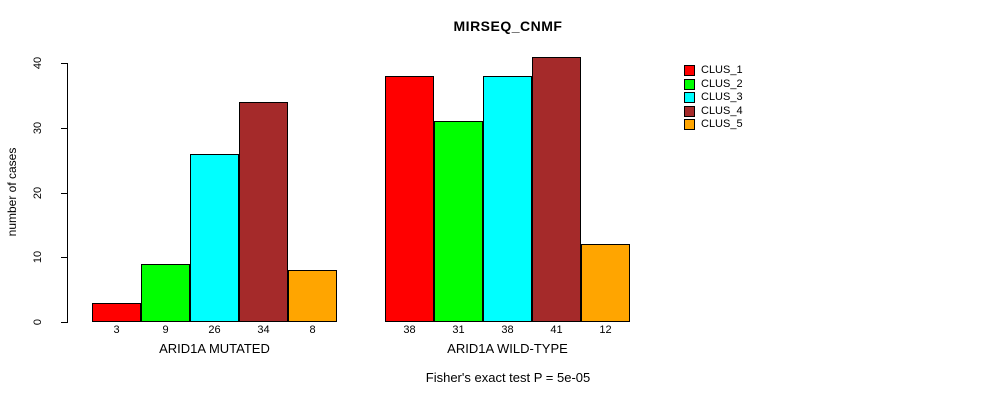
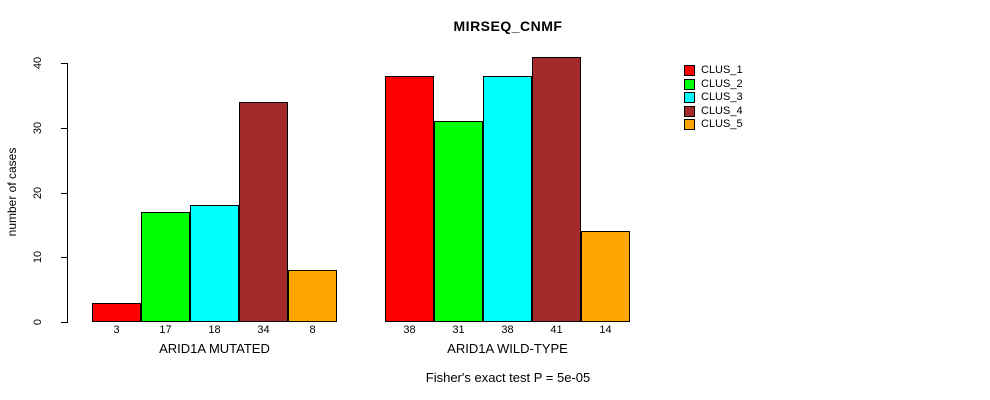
CLUS_2/ARID1A MUTATED: 9 -> 17
CLUS_3/ARID1A MUTATED: 26 -> 18
CLUS_5/ARID1A WILD-TYPE: 12 -> 14
